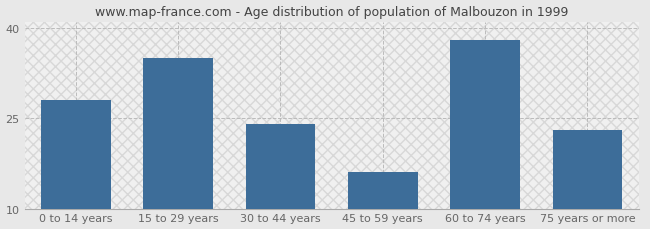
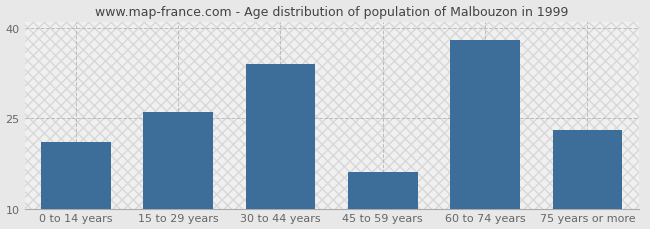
0 to 14 years: 28 -> 21
15 to 29 years: 35 -> 26
30 to 44 years: 24 -> 34
